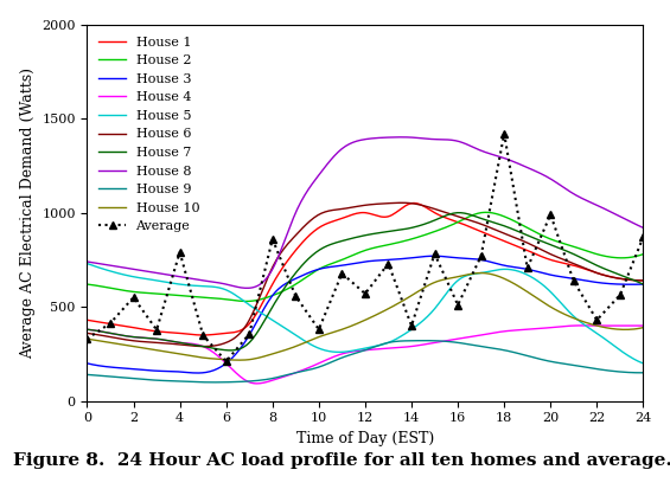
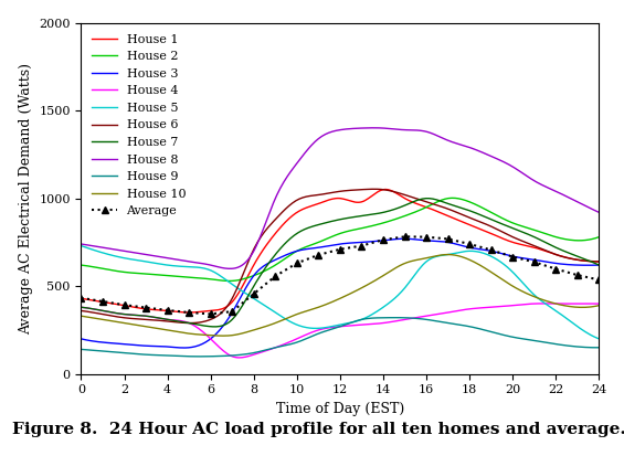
Average/0: 330 -> 430
Average/2: 550 -> 390
Average/4: 790 -> 360
Average/6: 210 -> 340
Average/8: 860 -> 460
Average/10: 380 -> 630
Average/12: 570 -> 710
Average/14: 400 -> 760
Average/16: 510 -> 780
Average/18: 1420 -> 740
Average/20: 990 -> 670
Average/22: 430 -> 600
Average/24: 870 -> 540
